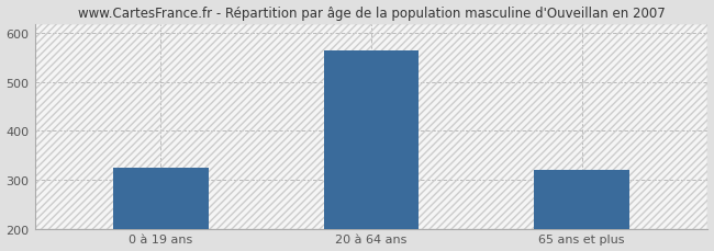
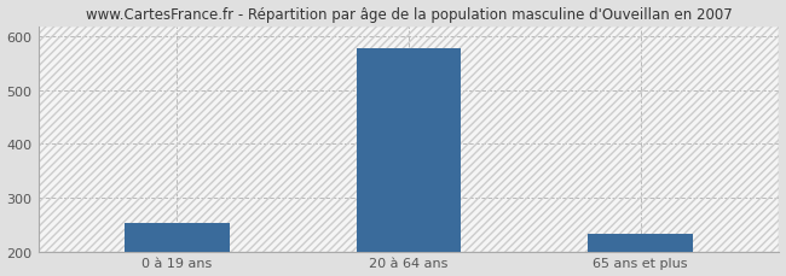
0 à 19 ans: 325 -> 253
20 à 64 ans: 565 -> 578
65 ans et plus: 320 -> 232
